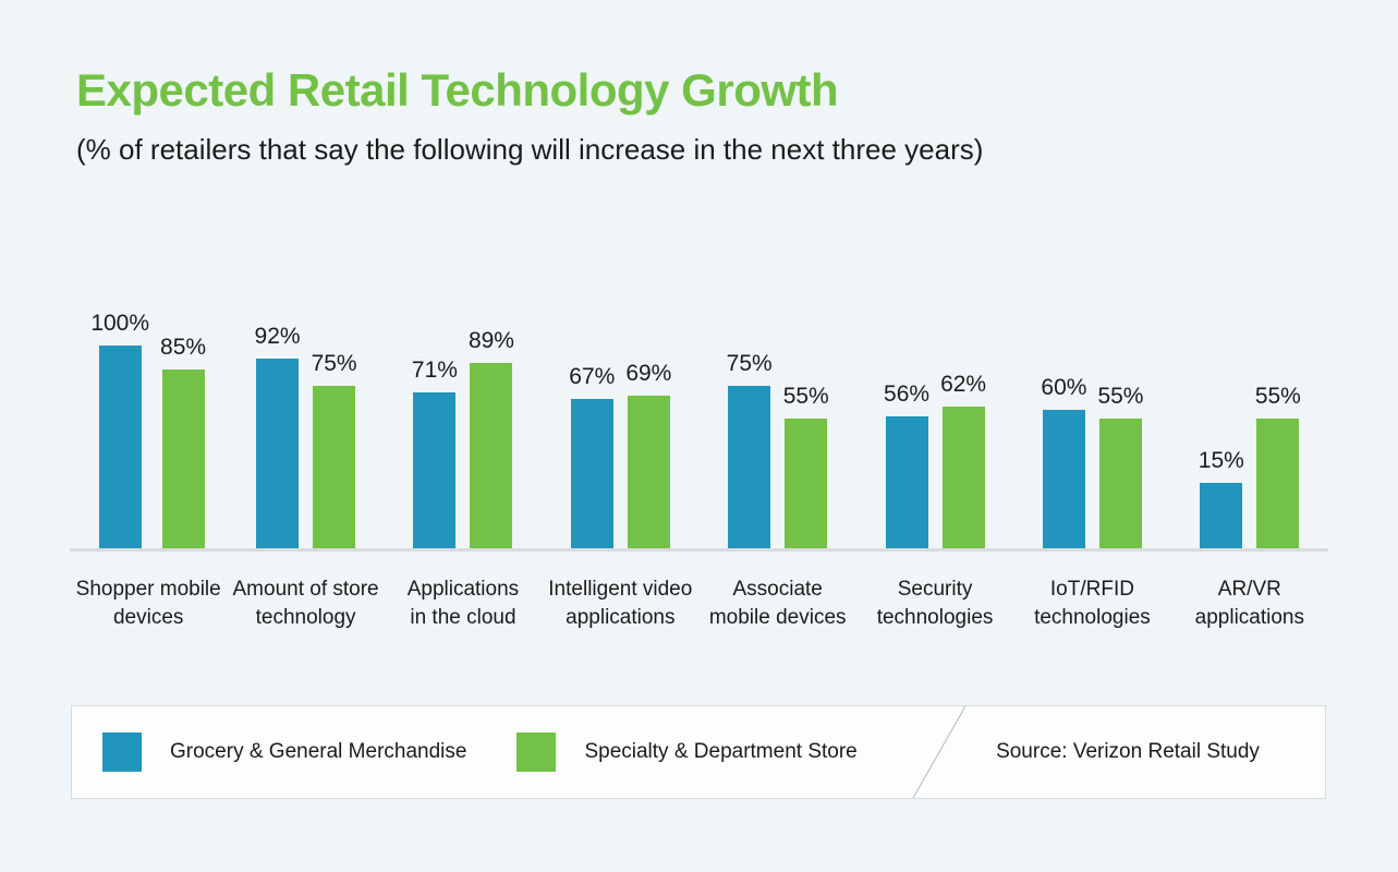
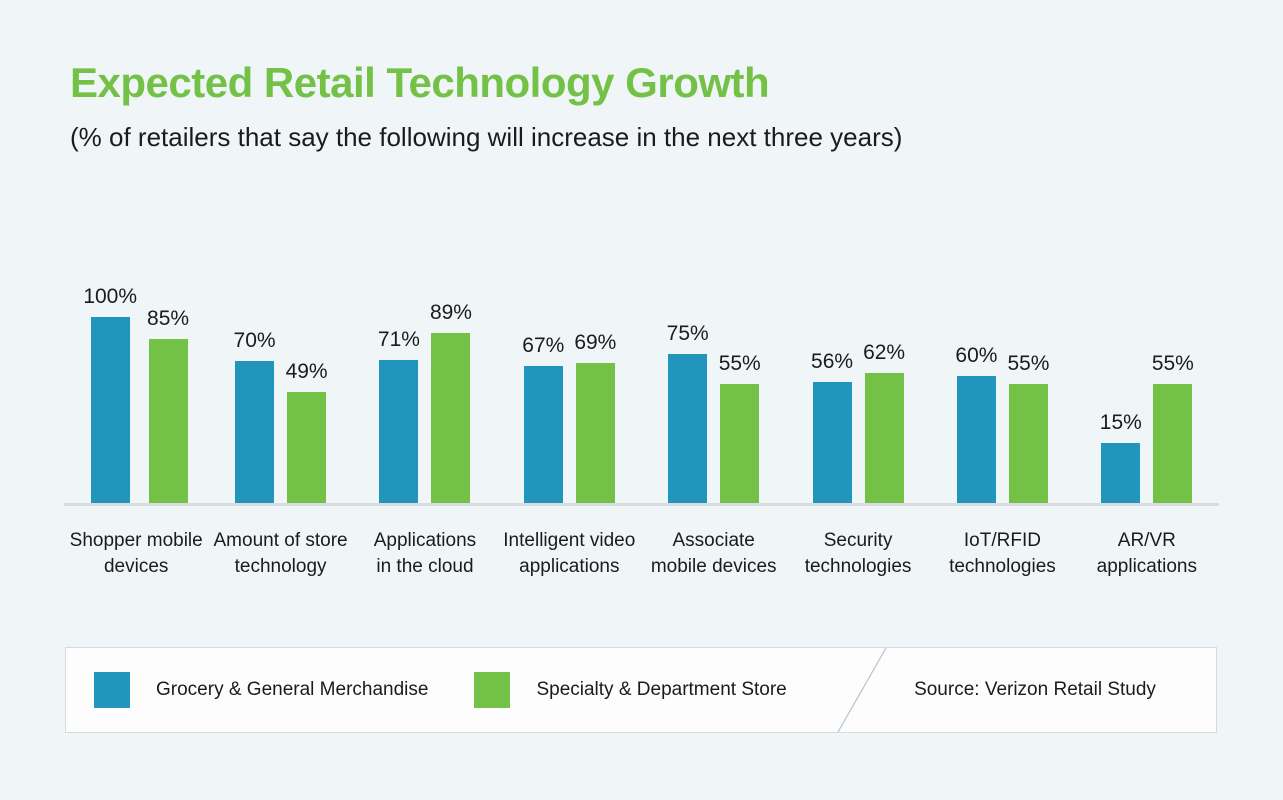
Grocery & General Merchandise/Amount of store technology: 92% -> 70%
Specialty & Department Store/Amount of store technology: 75% -> 49%
